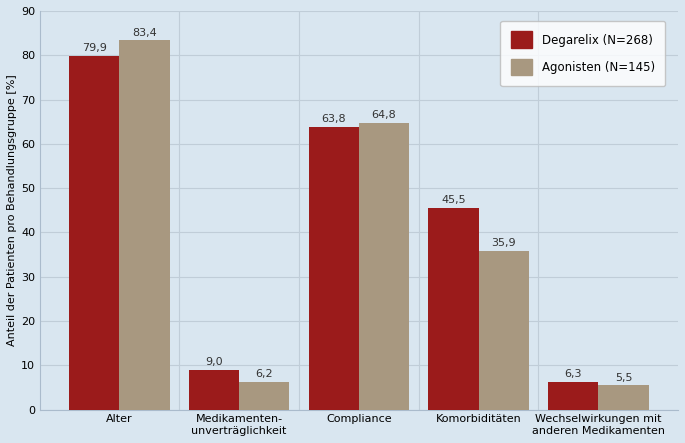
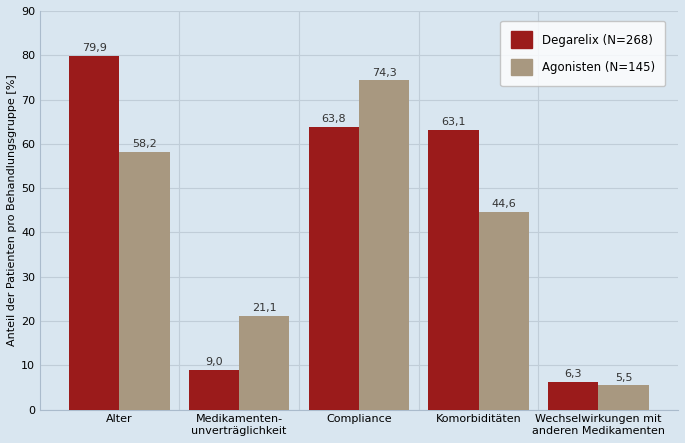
Agonisten (N=145)/Alter: 83,4 -> 58,2
Agonisten (N=145)/Medikamenten- unverträglichkeit: 6,2 -> 21,1
Agonisten (N=145)/Compliance: 64,8 -> 74,3
Degarelix (N=268)/Komorbiditäten: 45,5 -> 63,1
Agonisten (N=145)/Komorbiditäten: 35,9 -> 44,6
